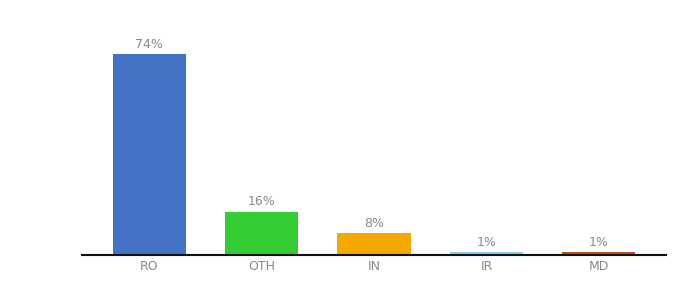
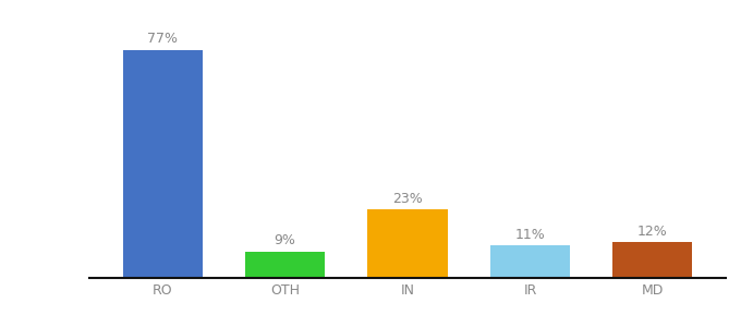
RO: 74% -> 77%
OTH: 16% -> 9%
IN: 8% -> 23%
IR: 1% -> 11%
MD: 1% -> 12%
